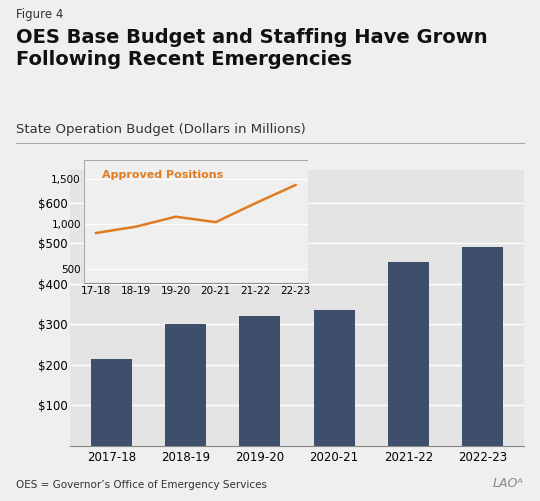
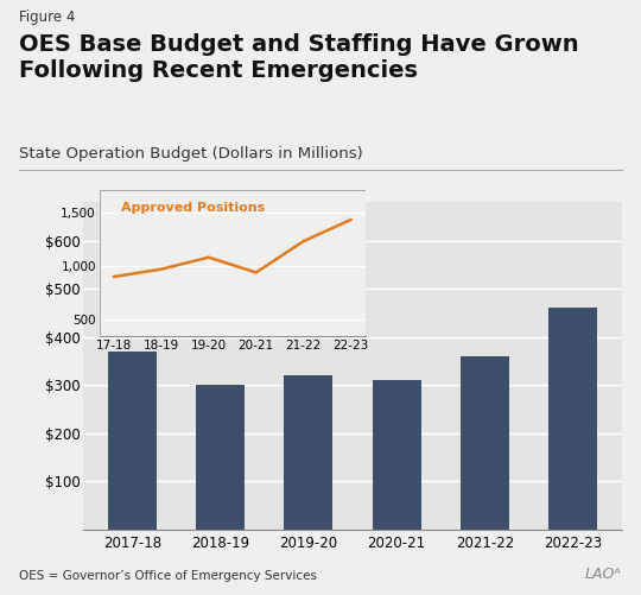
20-21: 1,020 -> 940
2017-18: $215 -> $370
2020-21: $335 -> $310
2021-22: $455 -> $360
2022-23: $490 -> $460
